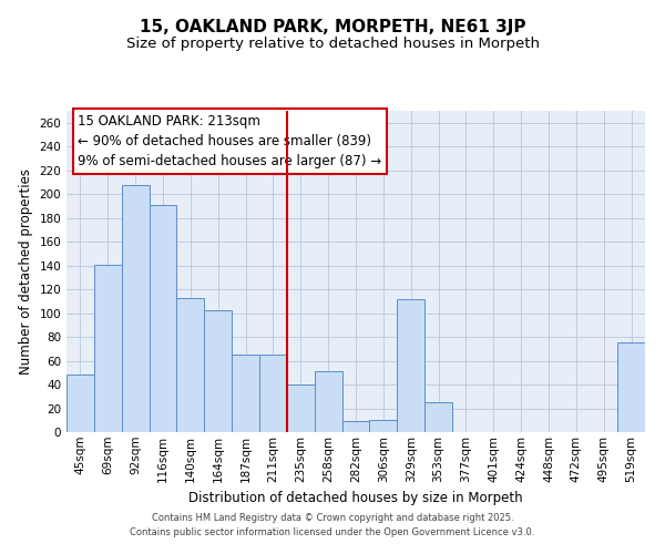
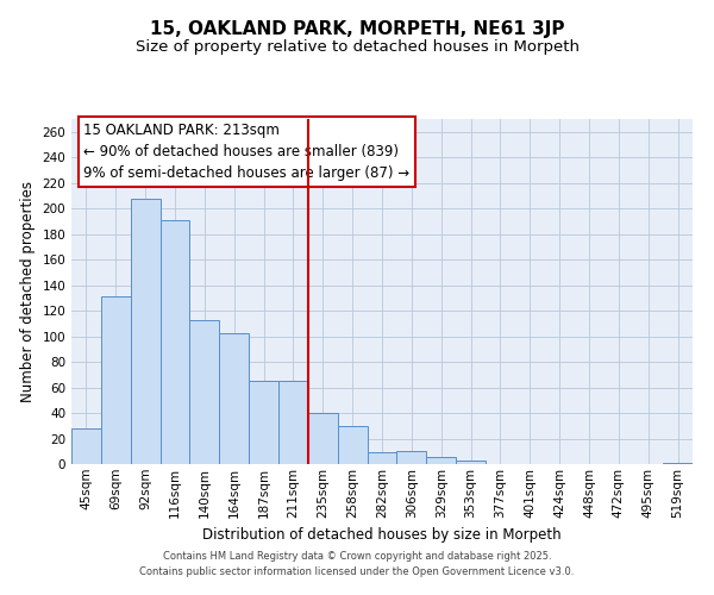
45sqm: 48 -> 28
69sqm: 141 -> 131
258sqm: 51 -> 30
329sqm: 112 -> 6
353sqm: 25 -> 3
519sqm: 75 -> 1
